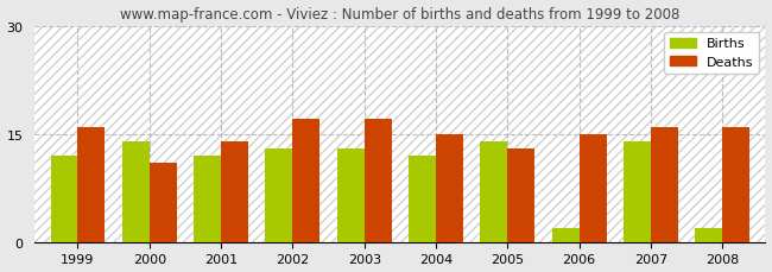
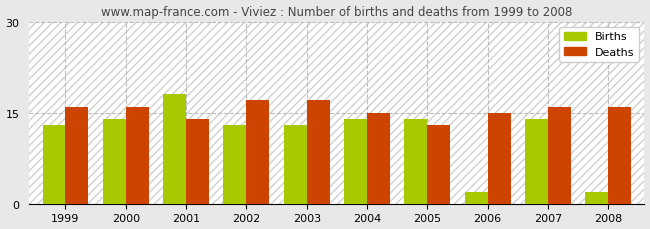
Births/1999: 12 -> 13
Deaths/2000: 11 -> 16
Births/2001: 12 -> 18
Births/2004: 12 -> 14
